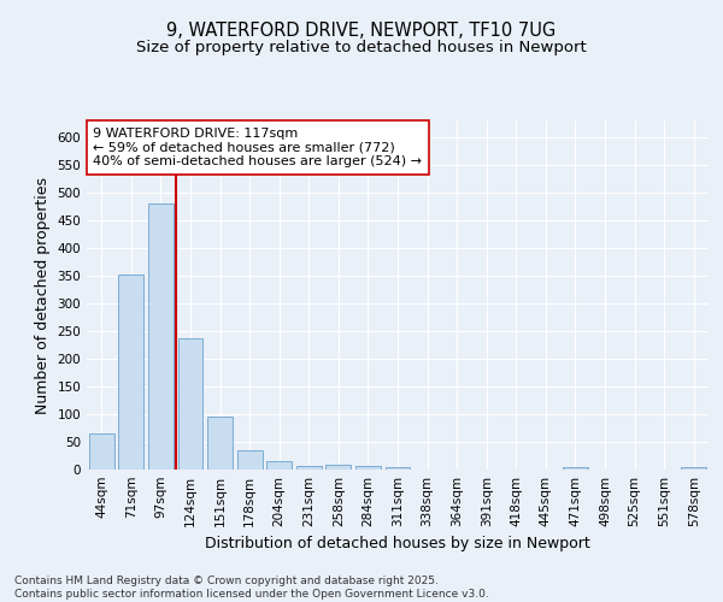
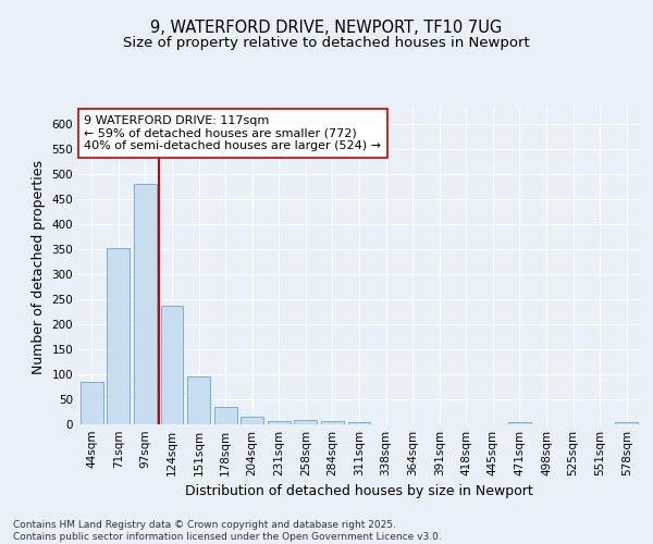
44sqm: 65 -> 85
